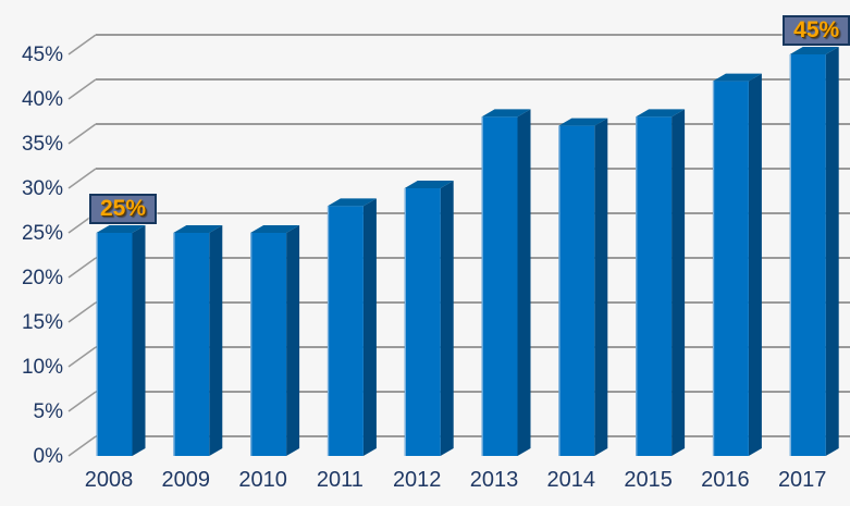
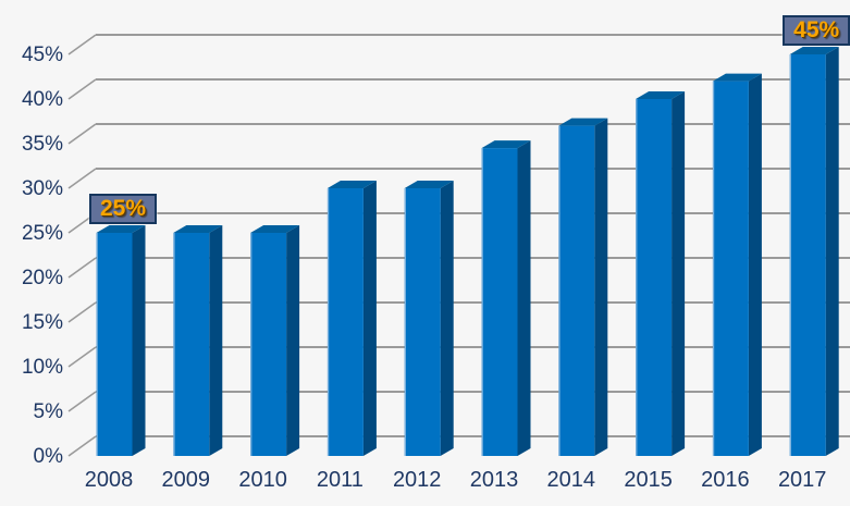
2011: 28% -> 30%
2013: 38% -> 34%
2015: 38% -> 40%
